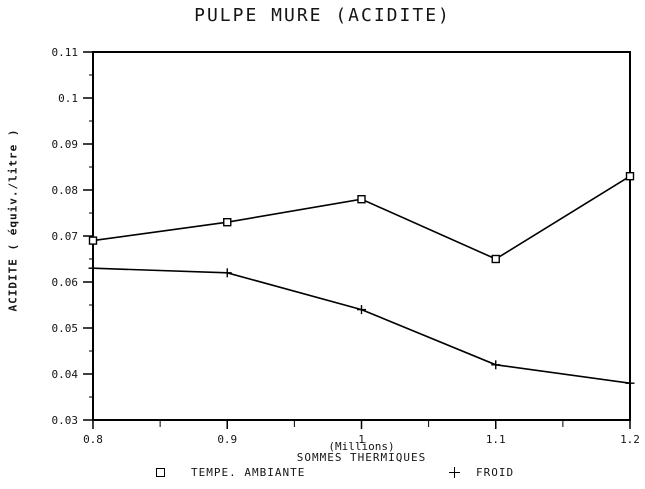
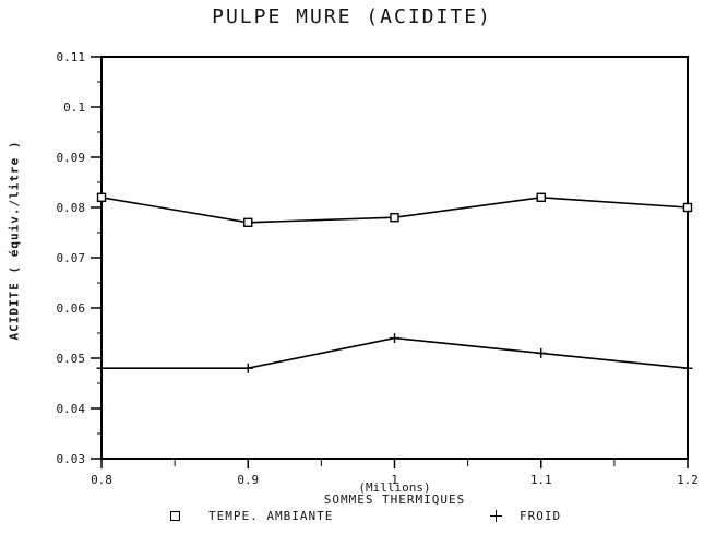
TEMPE. AMBIANTE/0.8: 0.069 -> 0.082
FROID/0.8: 0.063 -> 0.048
TEMPE. AMBIANTE/0.9: 0.073 -> 0.077
FROID/0.9: 0.062 -> 0.048
TEMPE. AMBIANTE/1.1: 0.065 -> 0.082
FROID/1.1: 0.042 -> 0.051
TEMPE. AMBIANTE/1.2: 0.083 -> 0.080
FROID/1.2: 0.038 -> 0.048
